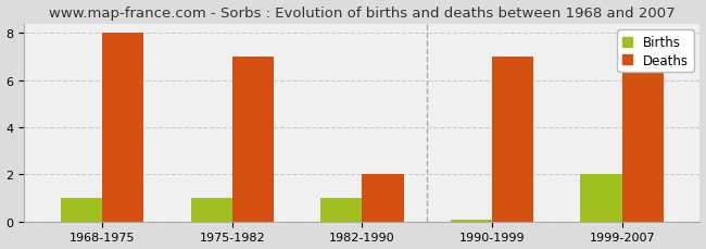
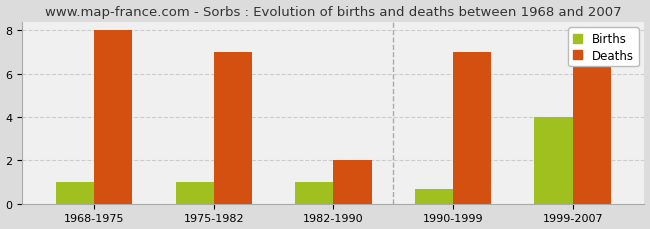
Births/1990-1999: 0.1 -> 0.7
Births/1999-2007: 2.0 -> 4.0
